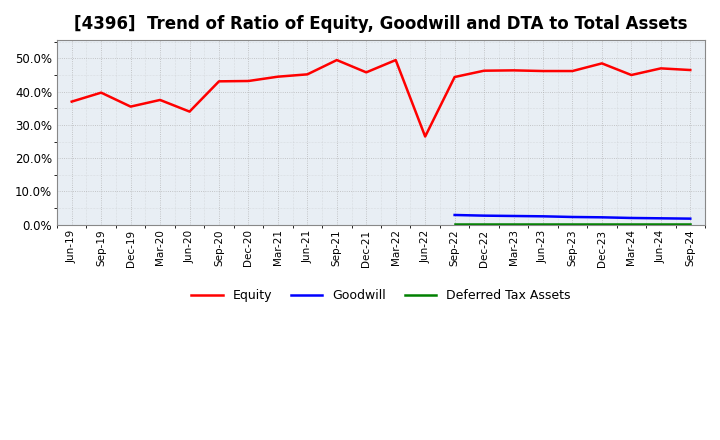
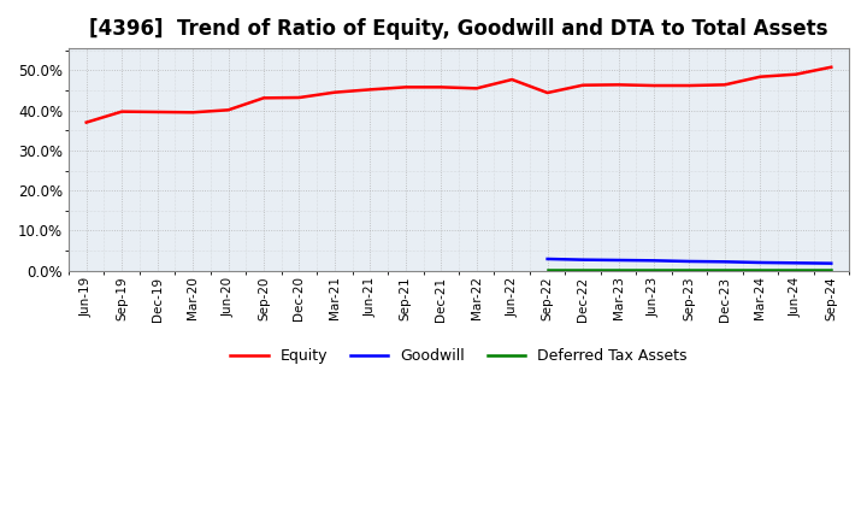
Equity/Dec-19: 35.5% -> 39.6%
Equity/Mar-20: 37.5% -> 39.5%
Equity/Jun-20: 34.0% -> 40.1%
Equity/Sep-21: 49.5% -> 45.8%
Equity/Mar-22: 49.5% -> 45.5%
Equity/Jun-22: 26.5% -> 47.7%
Equity/Dec-23: 48.5% -> 46.4%
Equity/Mar-24: 45.0% -> 48.4%
Equity/Jun-24: 47.0% -> 49.0%
Equity/Sep-24: 46.5% -> 50.8%
